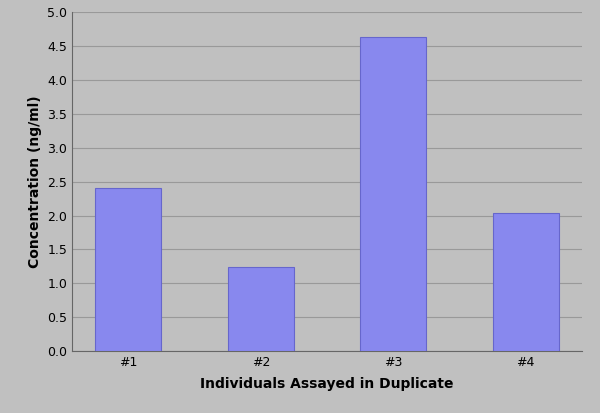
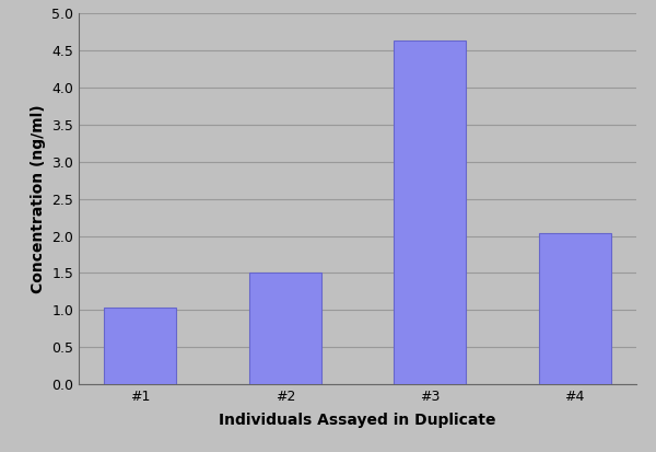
#1: 2.40 -> 1.04
#2: 1.24 -> 1.50
